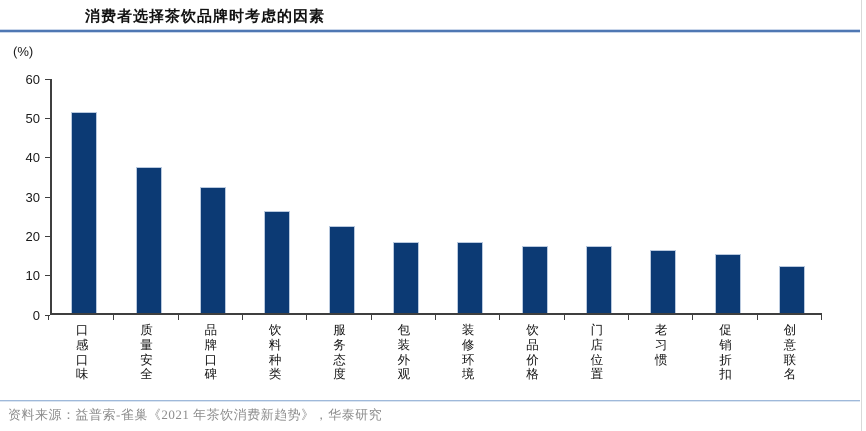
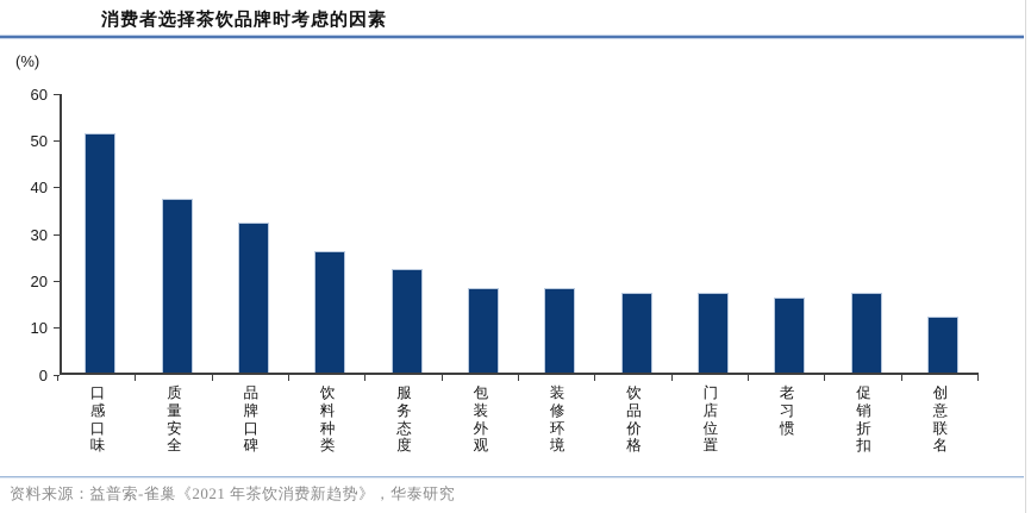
促销折扣: 15 -> 17
